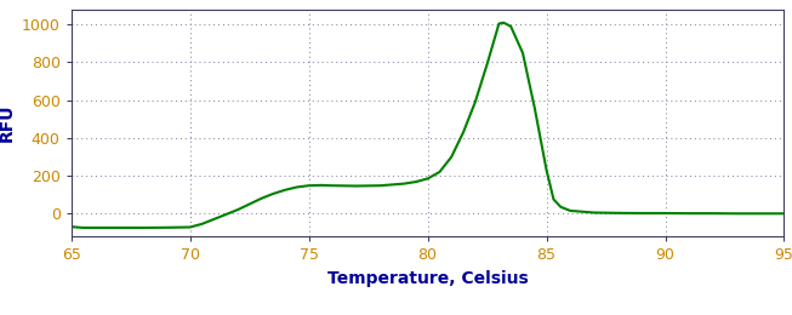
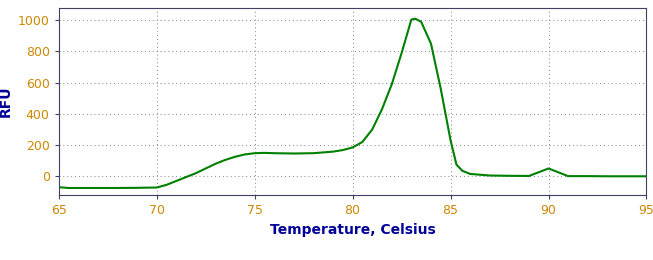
90: 0 -> 50
